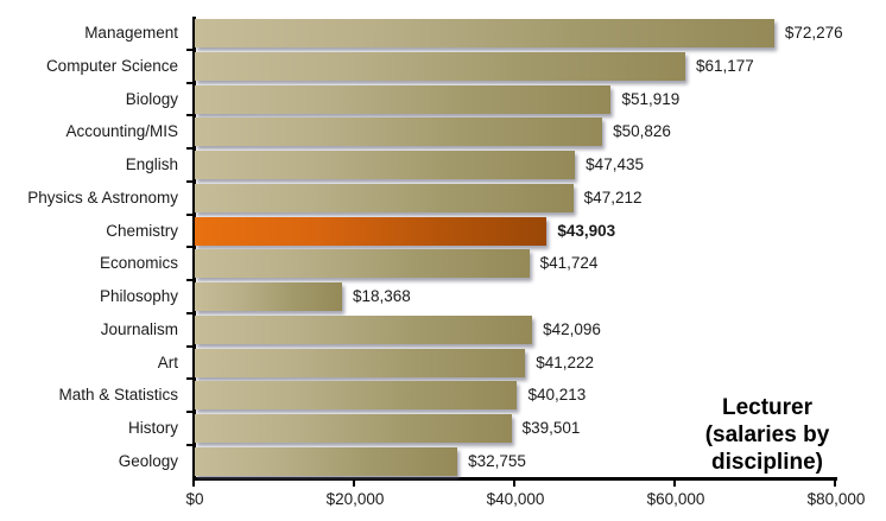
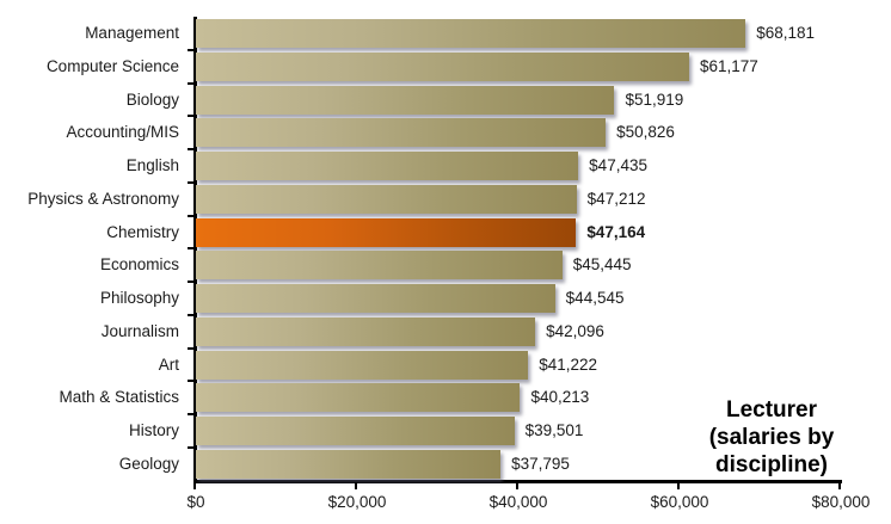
Management: $72,276 -> $68,181
Chemistry: $43,903 -> $47,164
Economics: $41,724 -> $45,445
Philosophy: $18,368 -> $44,545
Geology: $32,755 -> $37,795
